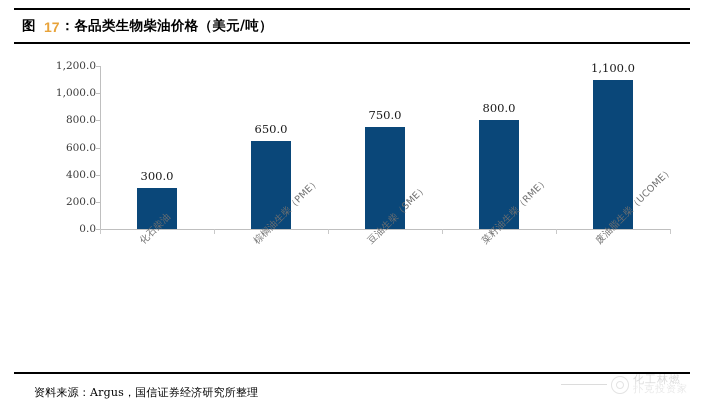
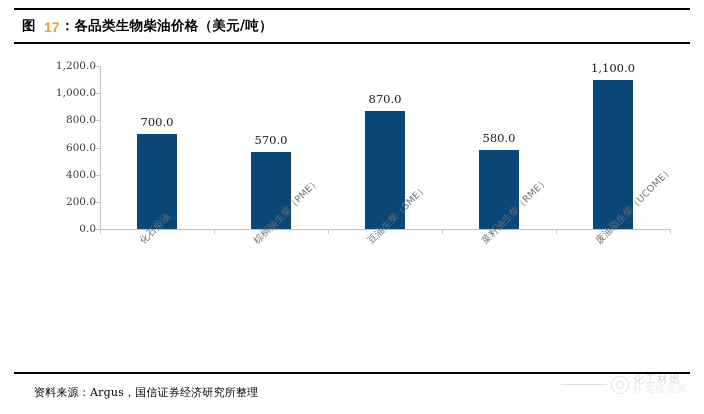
化石柴油: 300.0 -> 700.0
棕榈油生柴（PME）: 650.0 -> 570.0
豆油生柴（SME）: 750.0 -> 870.0
菜籽油生柴（RME）: 800.0 -> 580.0
